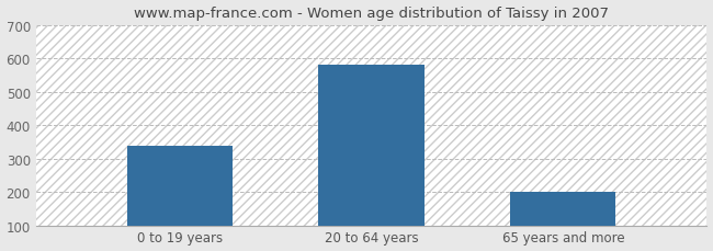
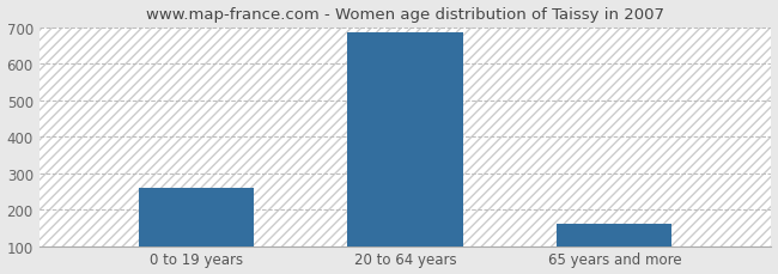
0 to 19 years: 340 -> 258
20 to 64 years: 580 -> 686
65 years and more: 200 -> 160
